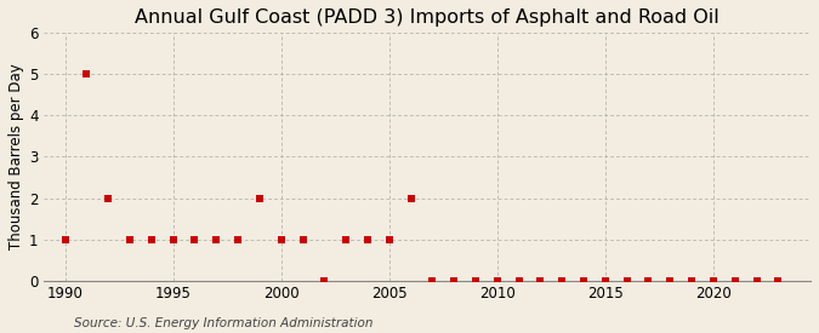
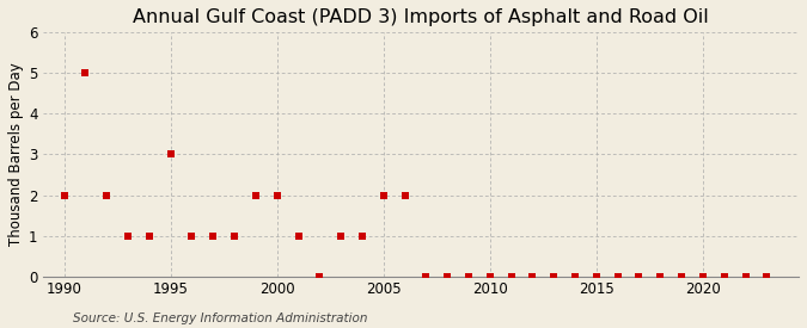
1990: 1 -> 2
1995: 1 -> 3
2000: 1 -> 2
2005: 1 -> 2
